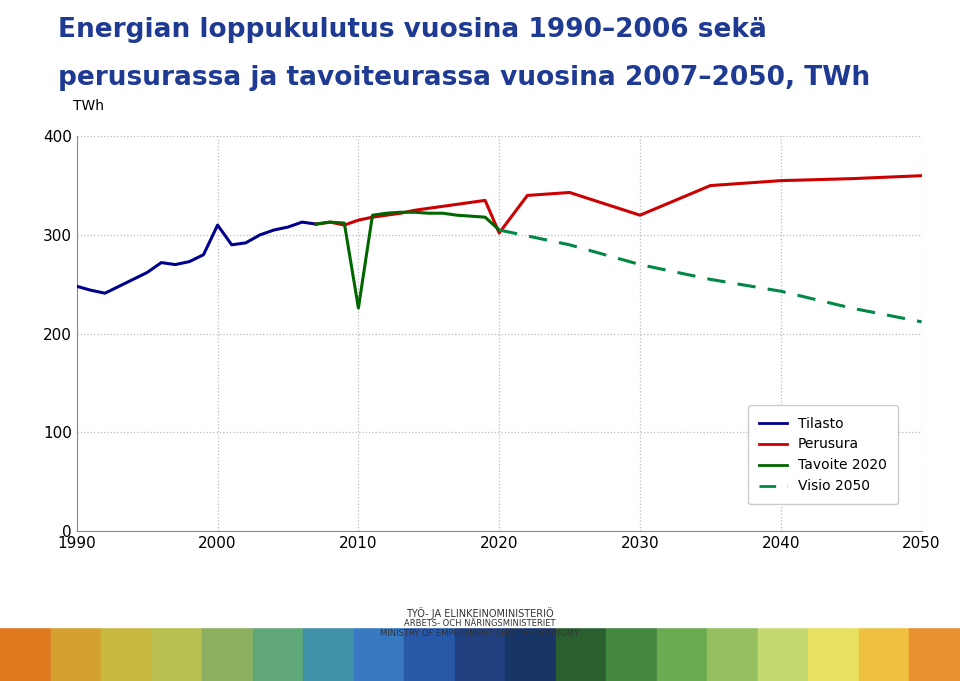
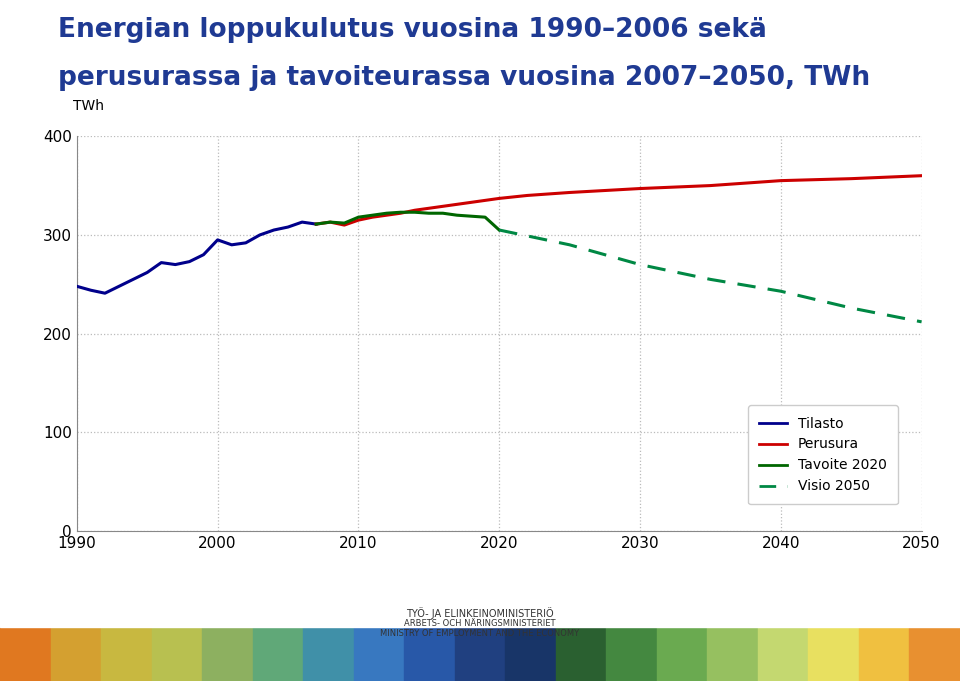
Tilasto/2000: 310 -> 295
Tavoite 2020/2010: 226 -> 318
Perusura/2020: 302 -> 337
Perusura/2030: 320 -> 347
